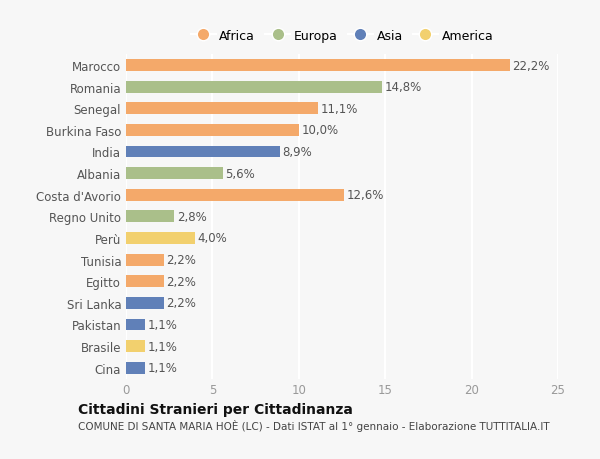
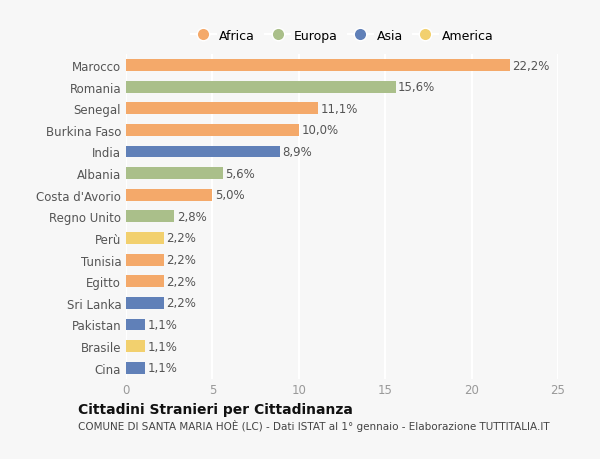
Romania: 14,8% -> 15,6%
Costa d'Avorio: 12,6% -> 5,0%
Perù: 4,0% -> 2,2%
